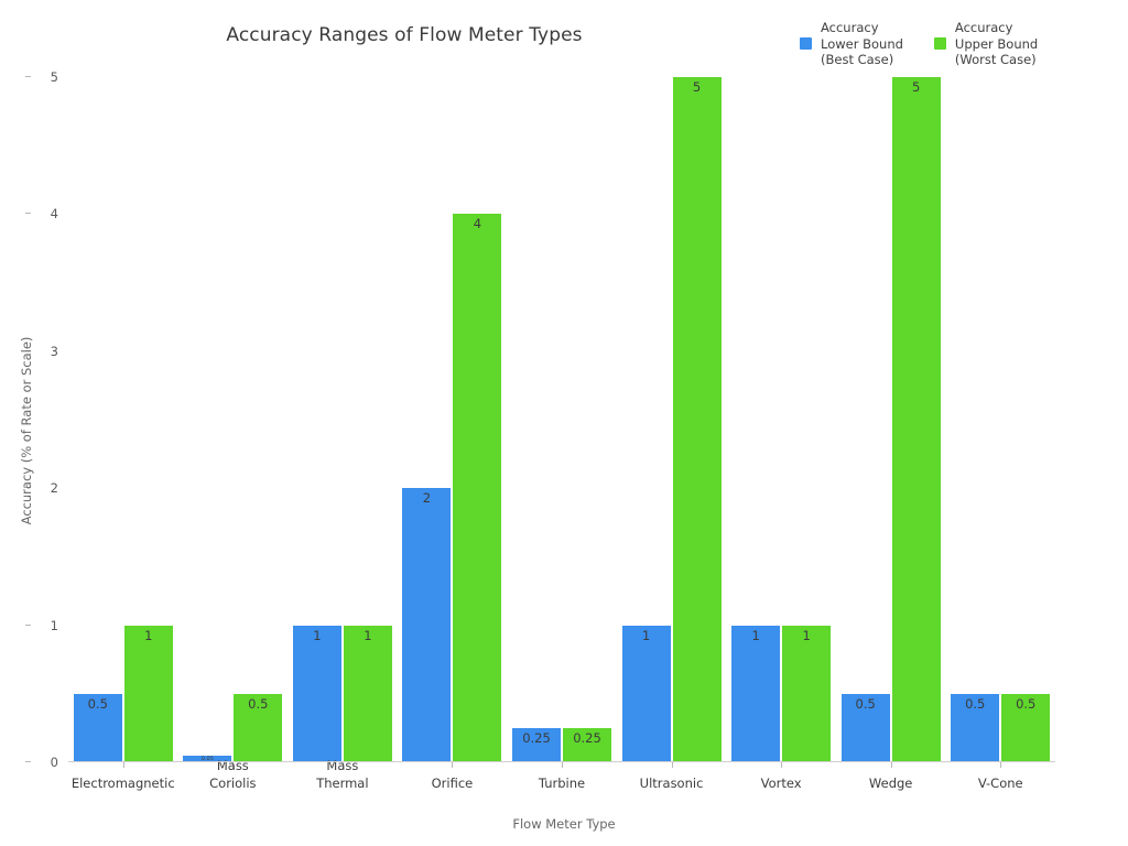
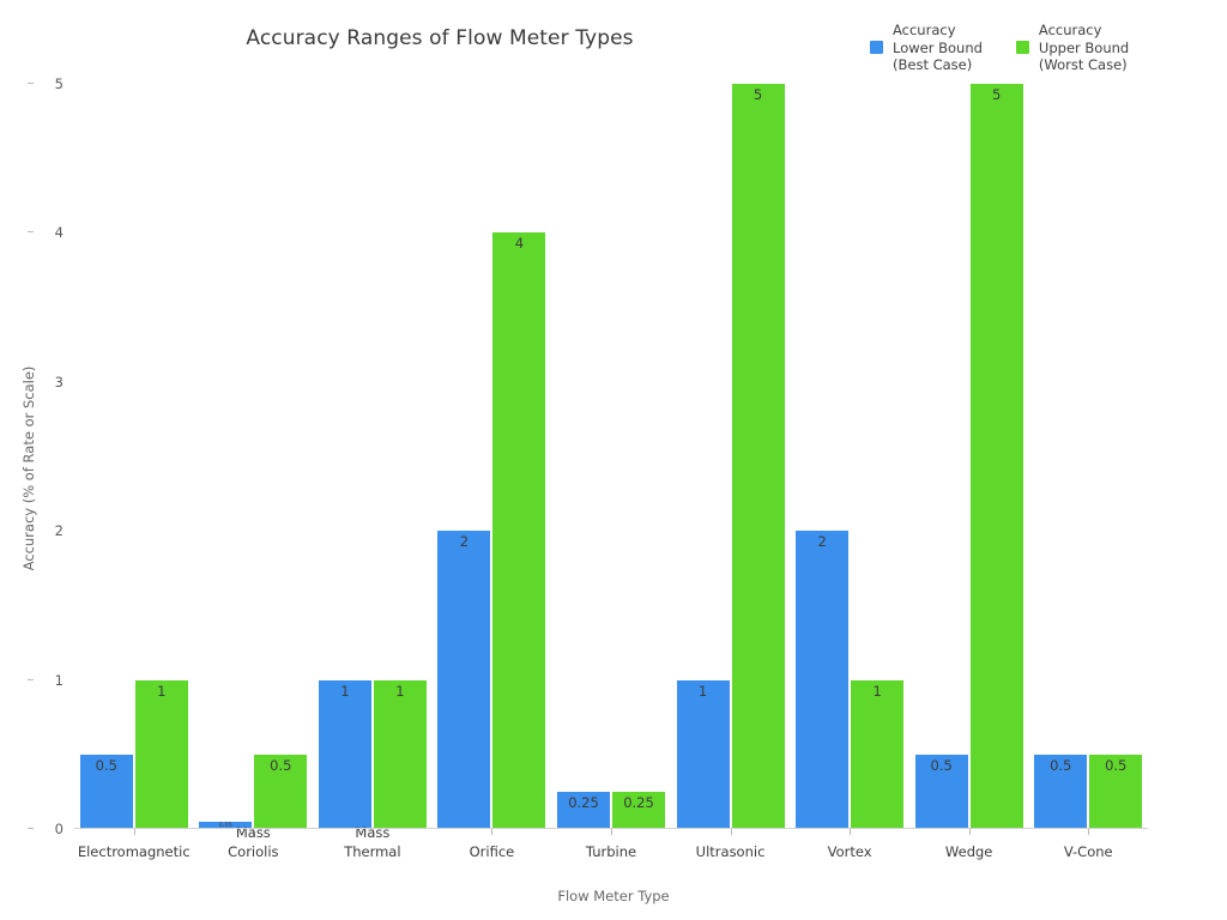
Accuracy Lower Bound (Best Case)/Vortex: 1 -> 2
